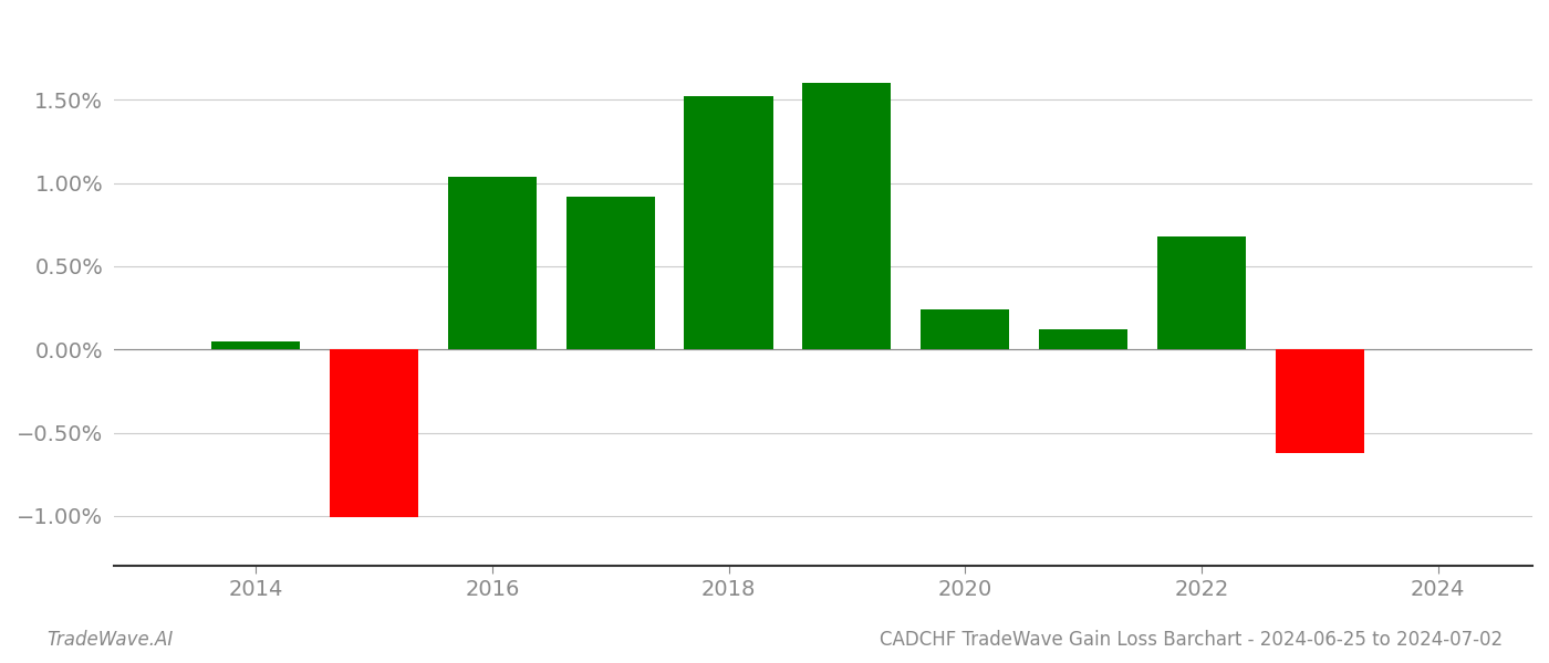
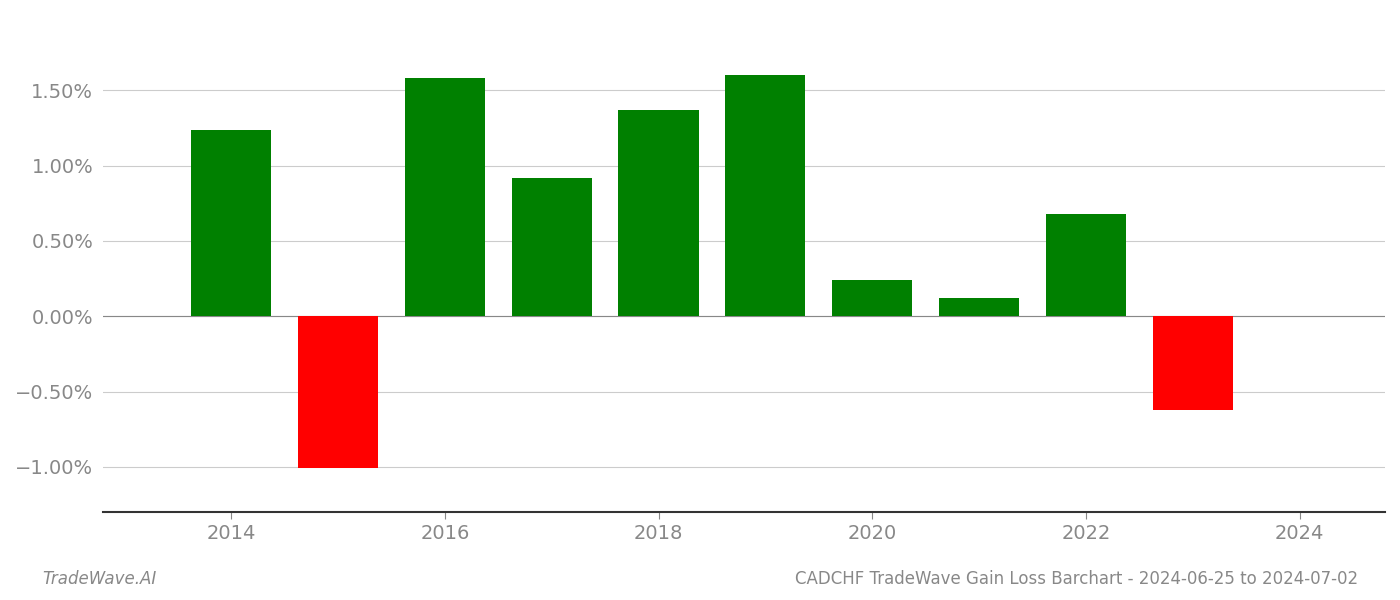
2014: 0.05% -> 1.24%
2016: 1.04% -> 1.58%
2018: 1.52% -> 1.37%
